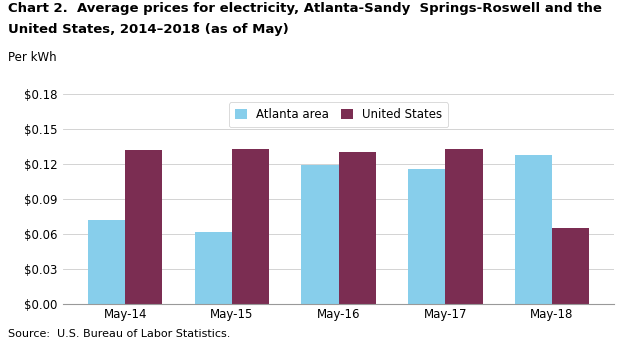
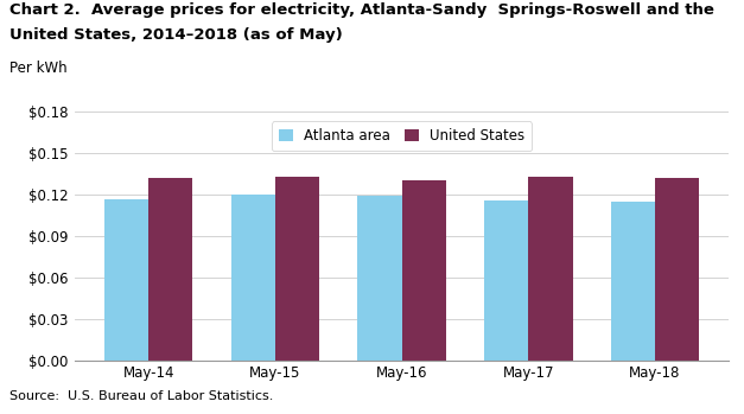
Atlanta area/May-14: $0.072 -> $0.117
Atlanta area/May-15: $0.062 -> $0.120
Atlanta area/May-18: $0.128 -> $0.115
United States/May-18: $0.065 -> $0.132
